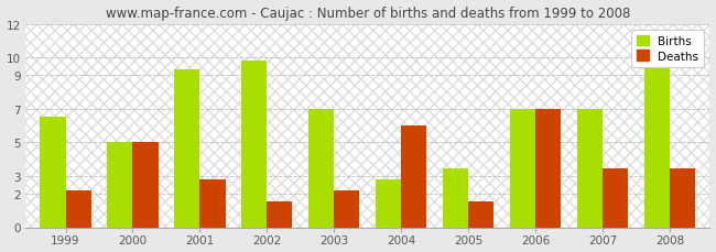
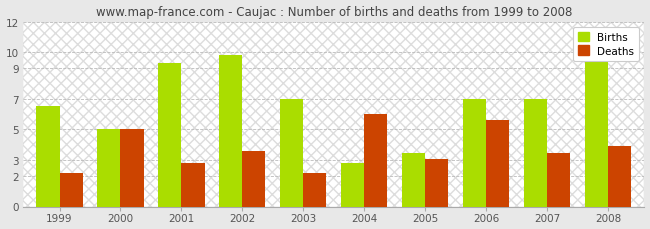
Deaths/2002: 1.5 -> 3.6
Deaths/2005: 1.5 -> 3.1
Deaths/2006: 7.0 -> 5.6
Deaths/2008: 3.5 -> 3.9
